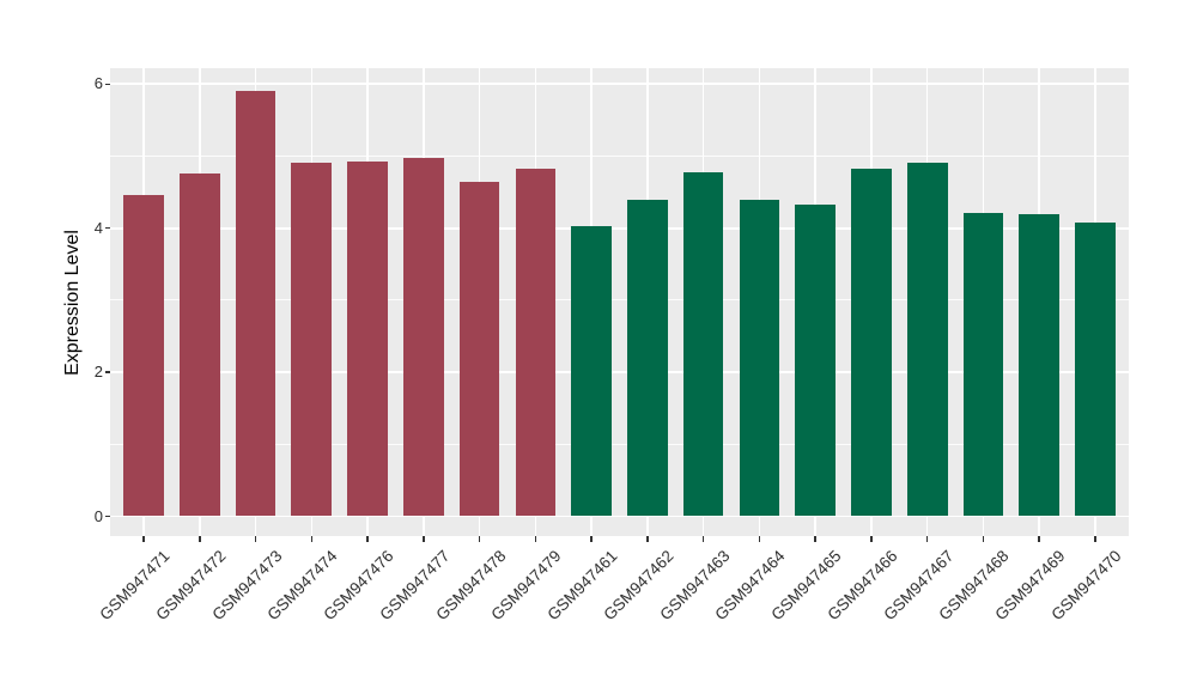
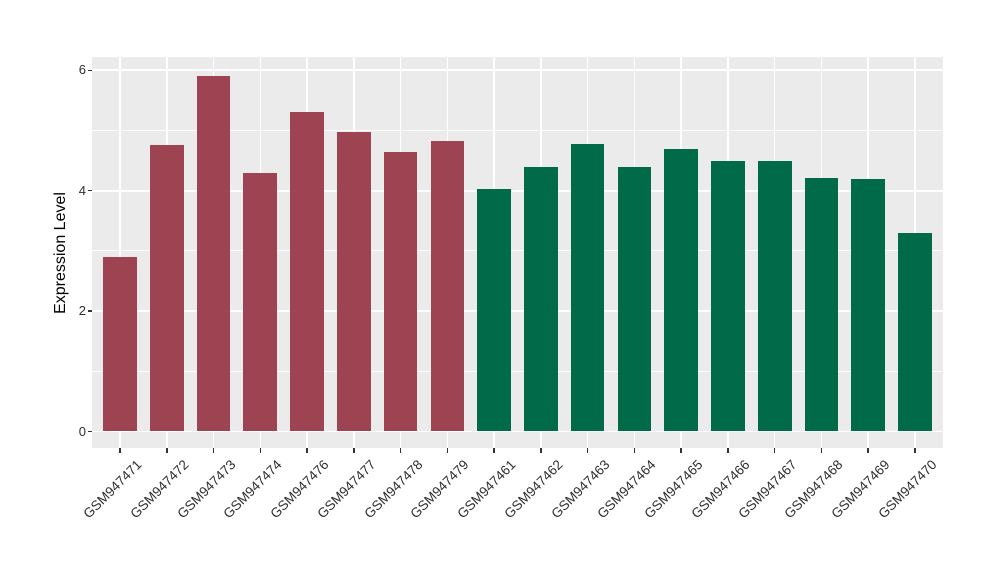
GSM947471: 4.5 -> 2.9
GSM947474: 4.9 -> 4.3
GSM947476: 4.9 -> 5.3
GSM947465: 4.3 -> 4.7
GSM947466: 4.8 -> 4.5
GSM947467: 4.9 -> 4.5
GSM947470: 4.1 -> 3.3
